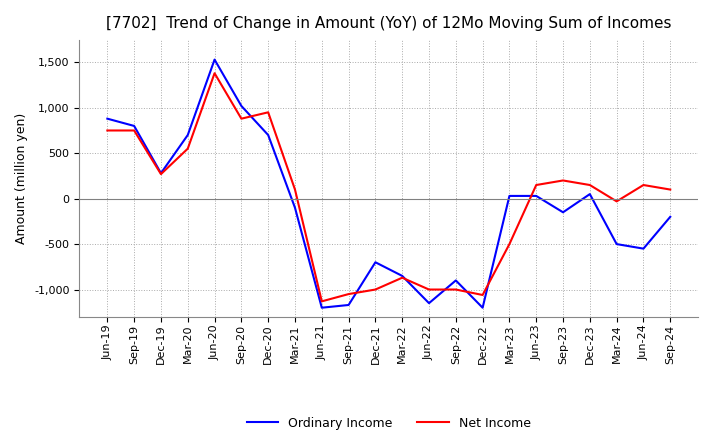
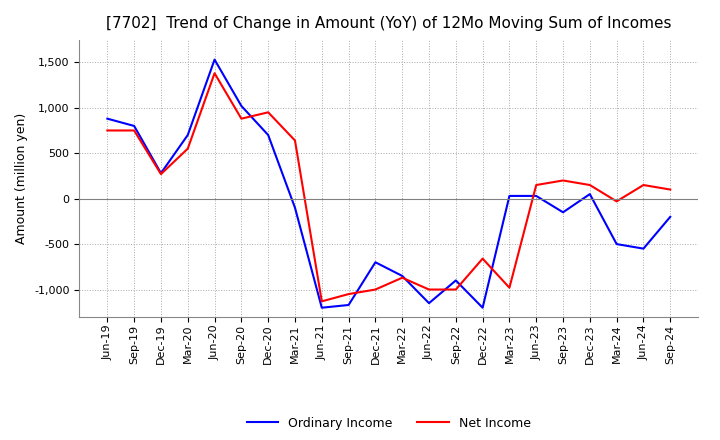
Net Income/Mar-21: 100 -> 640
Net Income/Dec-22: -1,060 -> -660
Net Income/Mar-23: -500 -> -980
